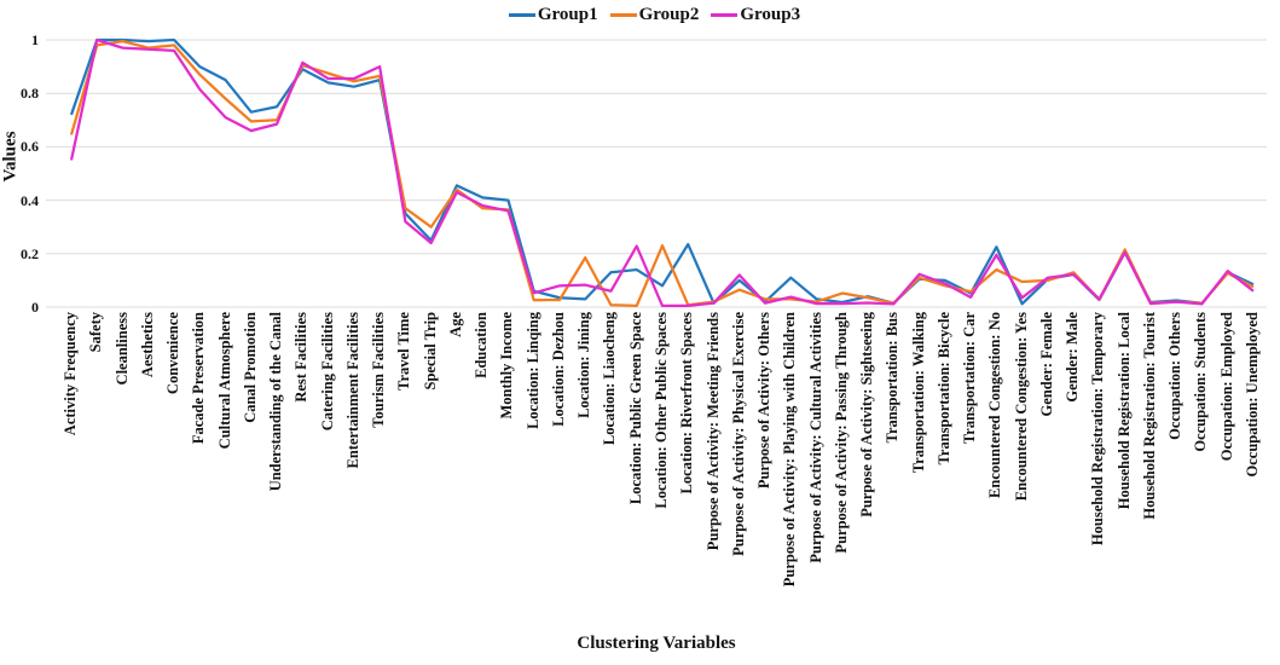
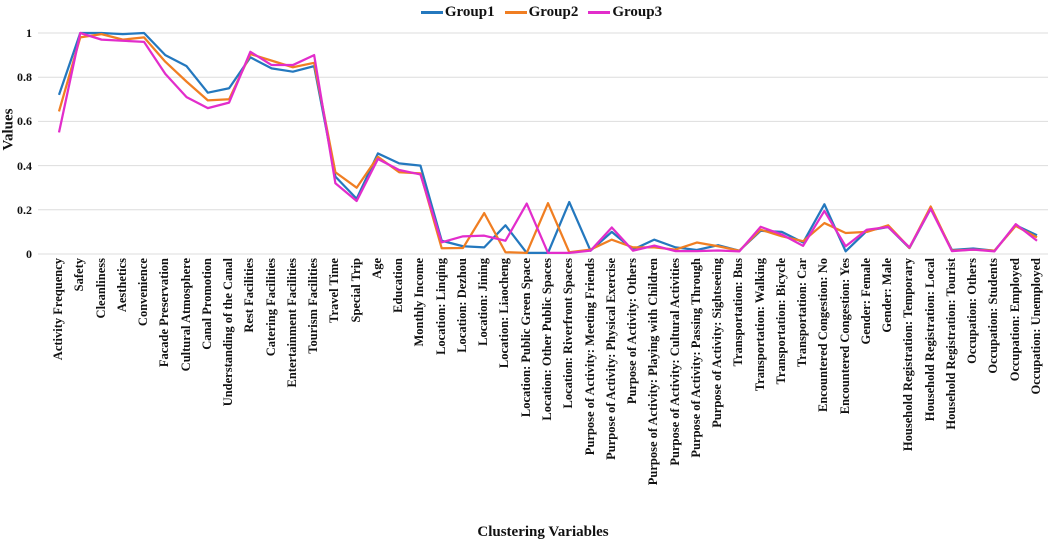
Group1/Location: Public Green Space: 0.14 -> 0.01
Group1/Location: Other Public Spaces: 0.08 -> 0.01
Group1/Purpose of Activity: Playing with Children: 0.11 -> 0.07
